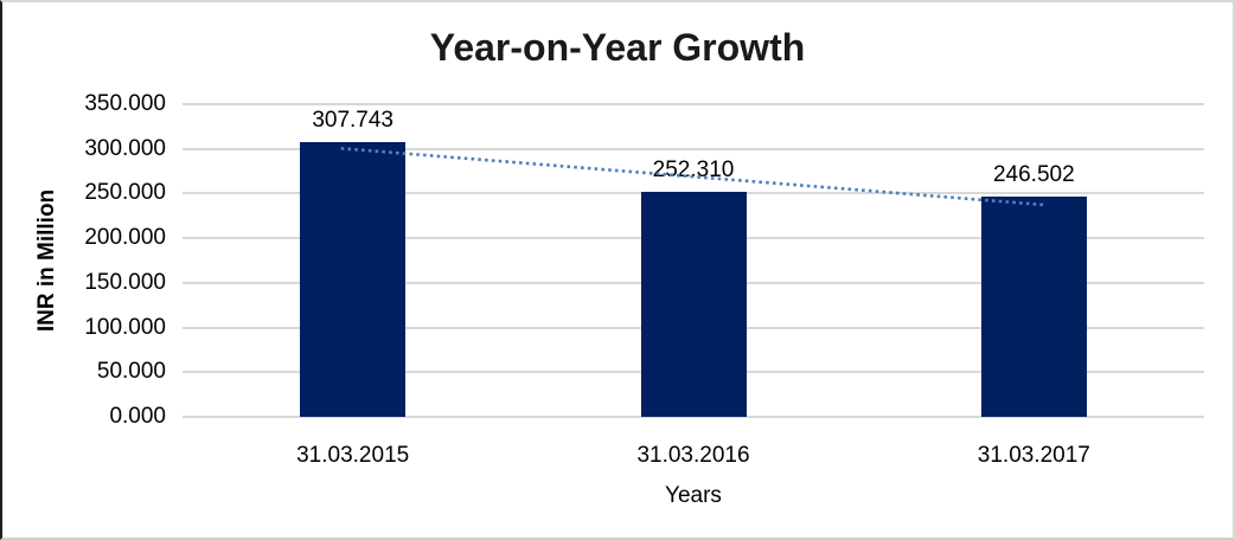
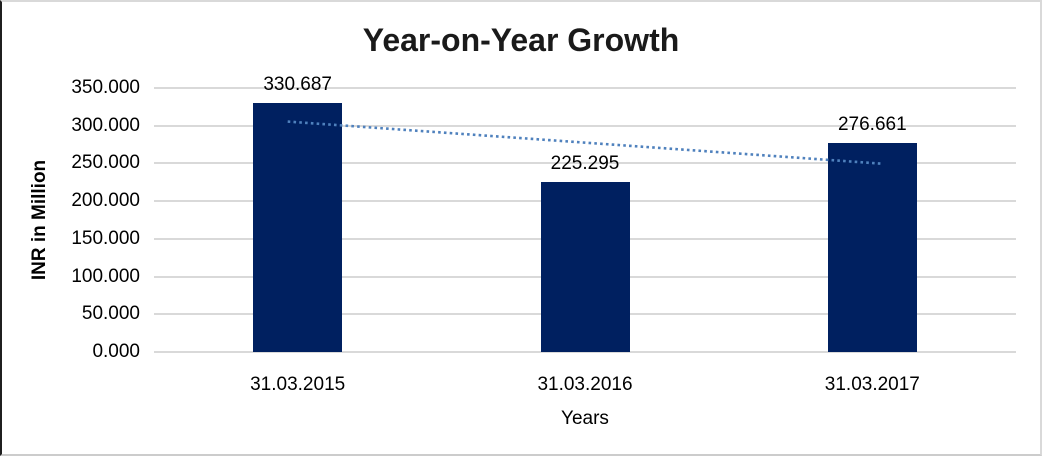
31.03.2015: 307.743 -> 330.687
31.03.2016: 252.310 -> 225.295
31.03.2017: 246.502 -> 276.661
